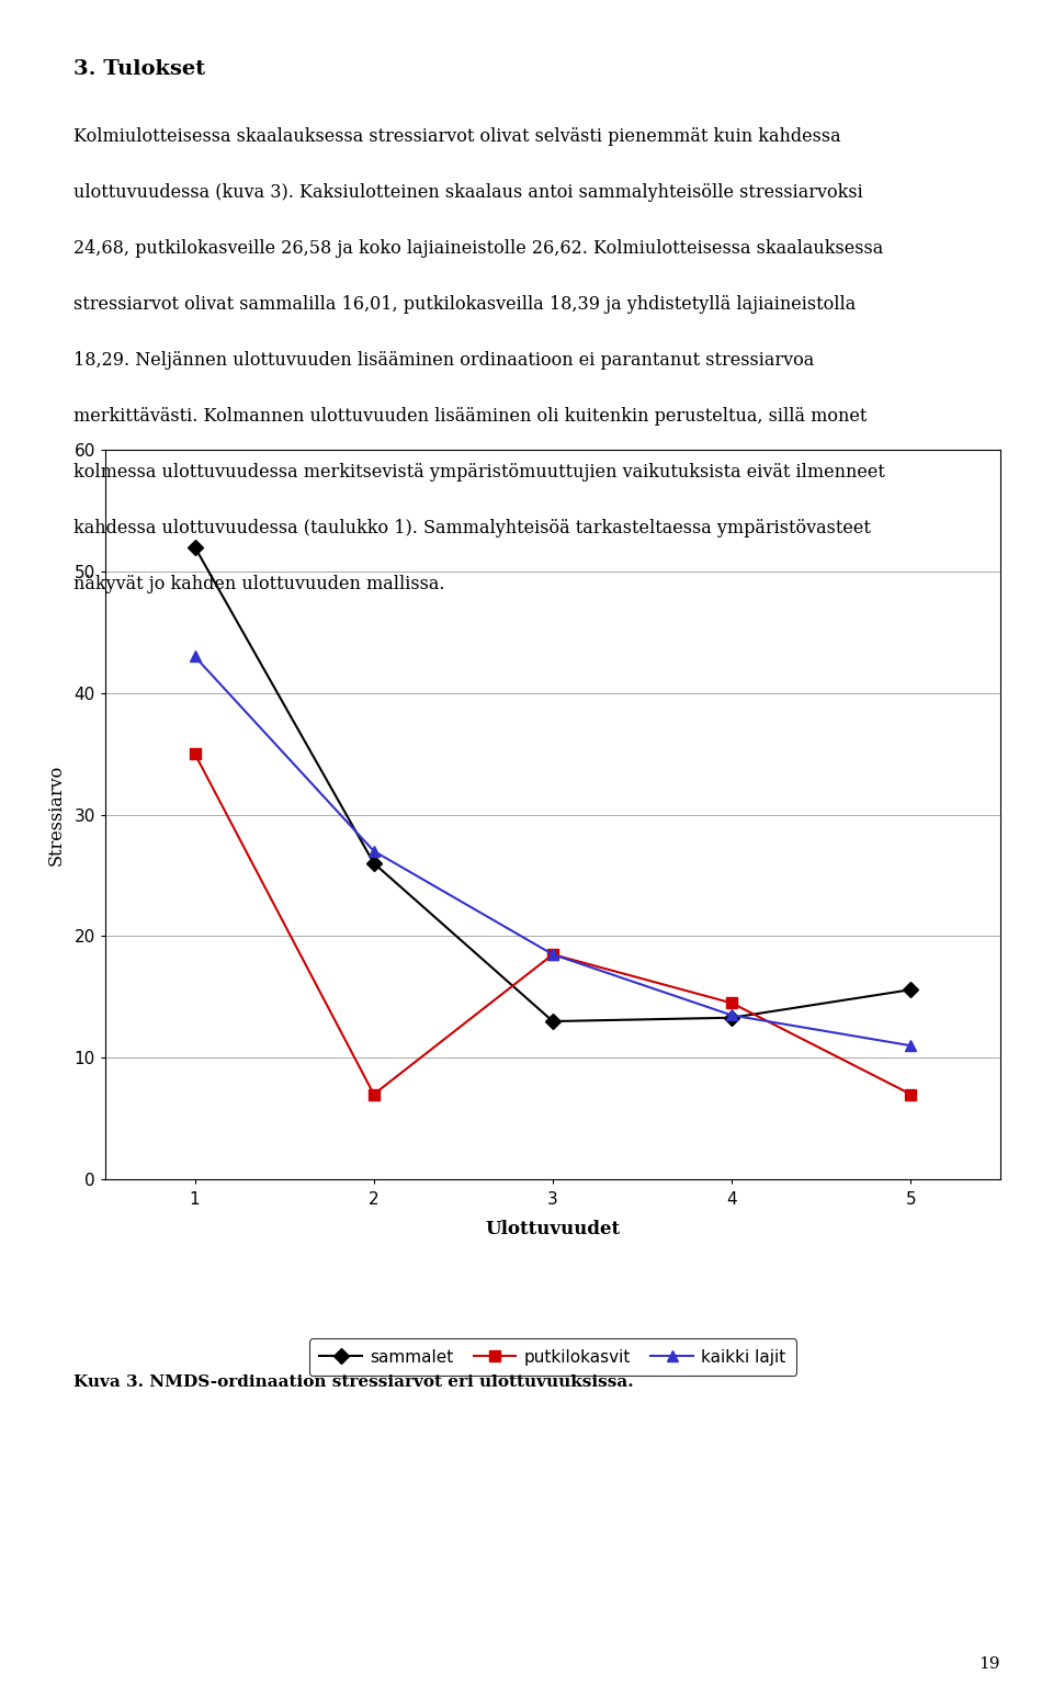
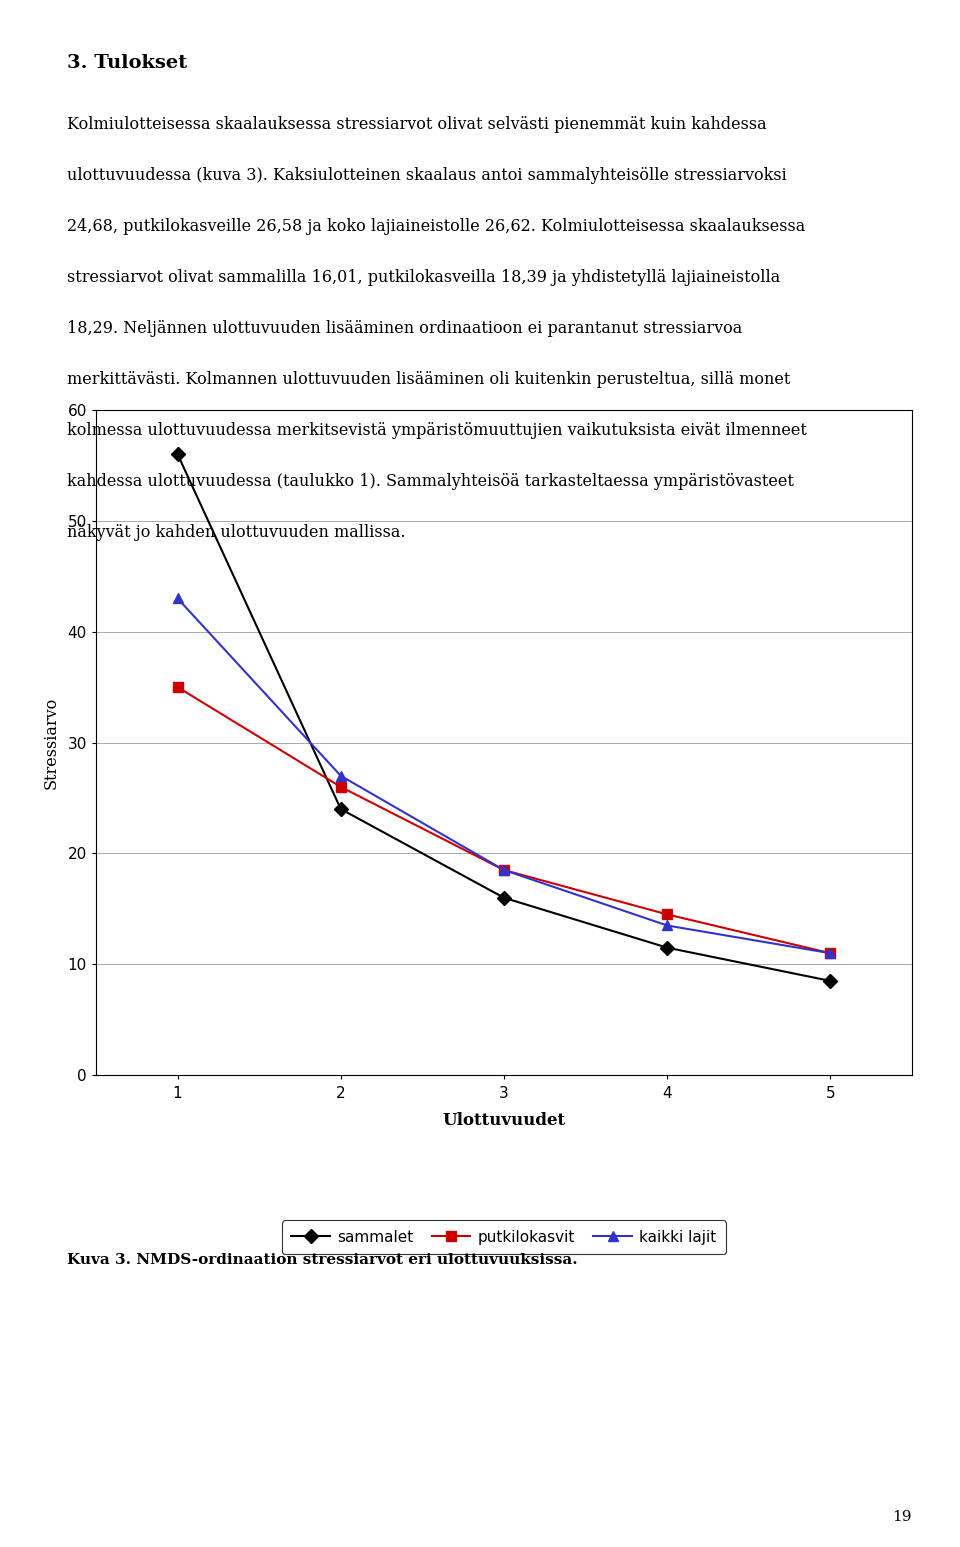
sammalet/1: 52.0 -> 56.0
sammalet/2: 26.0 -> 24.0
putkilokasvit/2: 7.0 -> 26.0
sammalet/3: 13.0 -> 16.0
sammalet/4: 13.3 -> 11.5
sammalet/5: 15.6 -> 8.5
putkilokasvit/5: 7.0 -> 11.0
